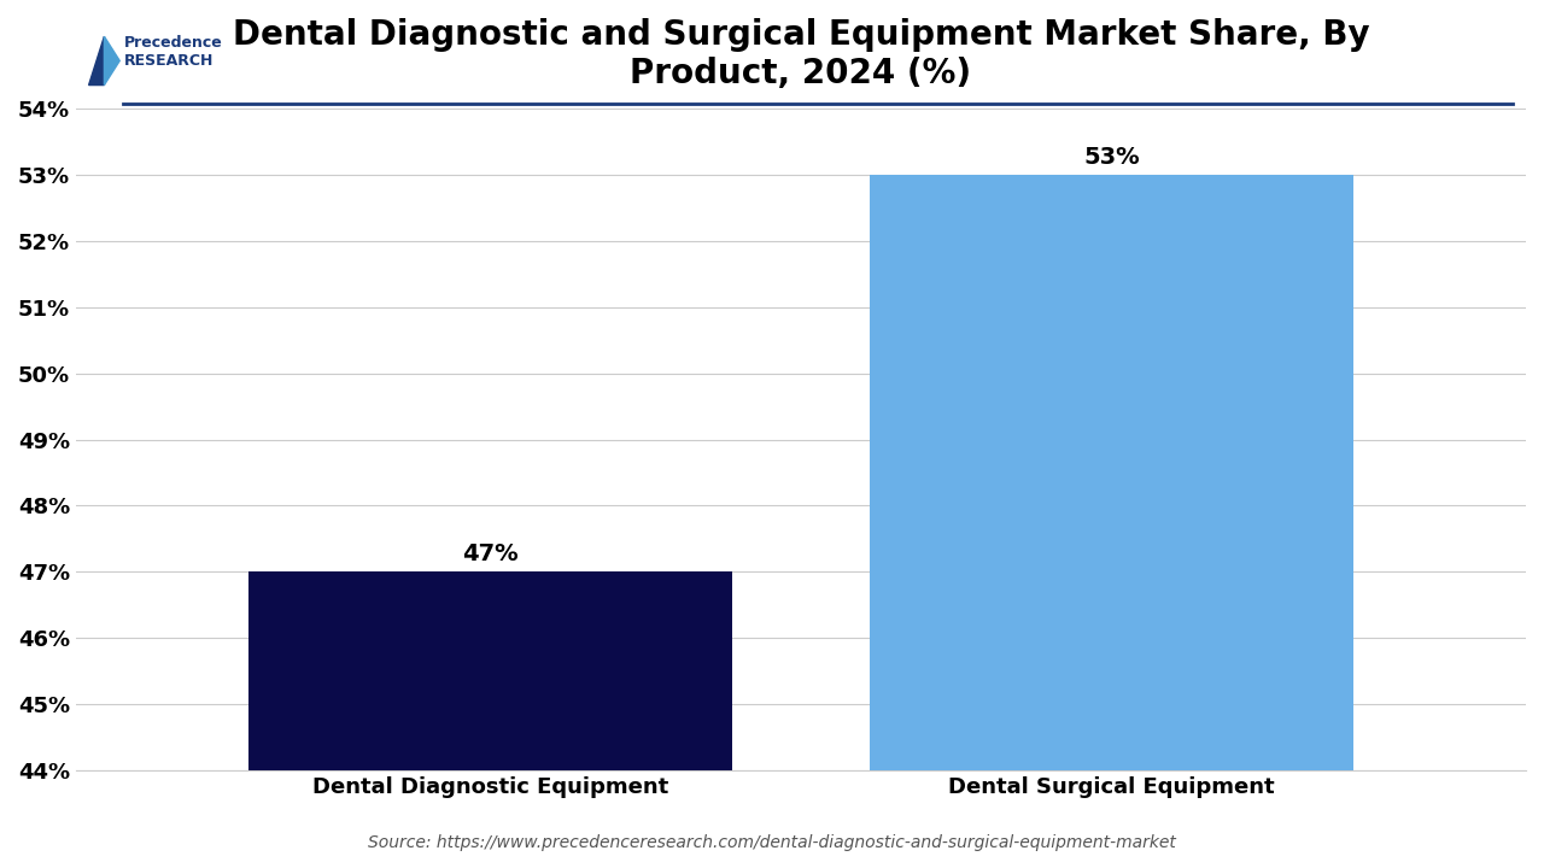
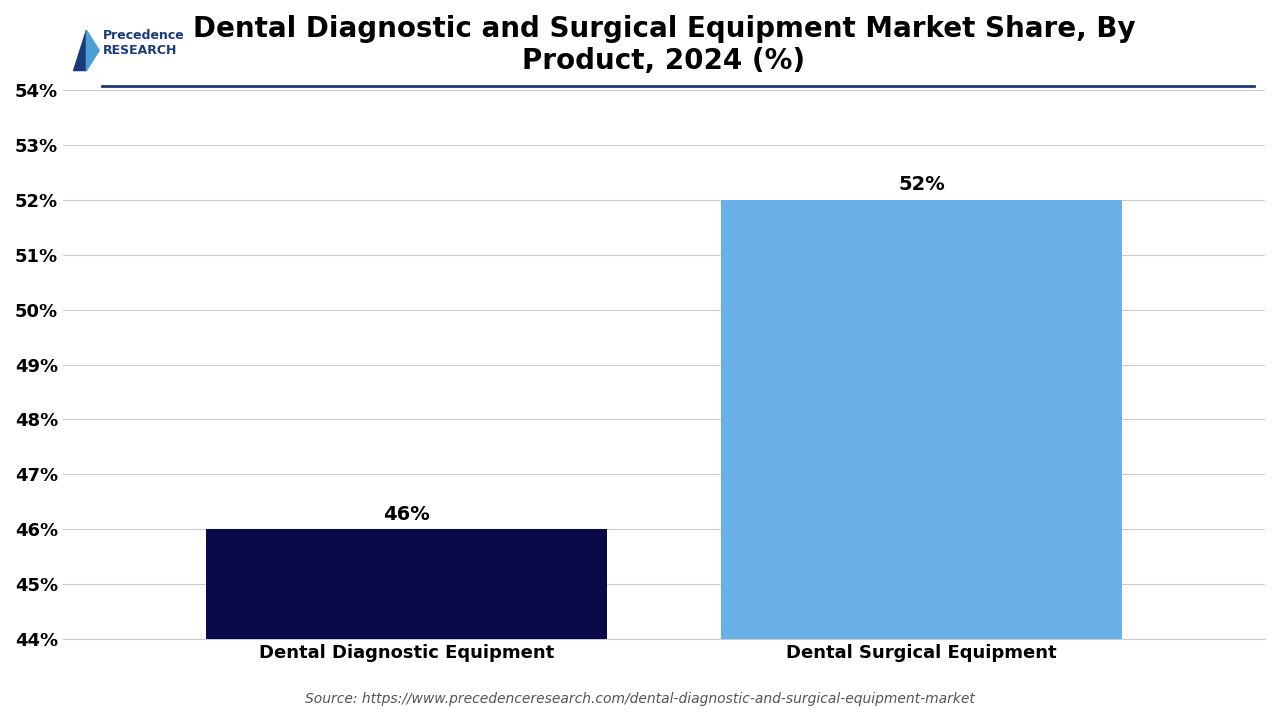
Dental Diagnostic Equipment: 47% -> 46%
Dental Surgical Equipment: 53% -> 52%
